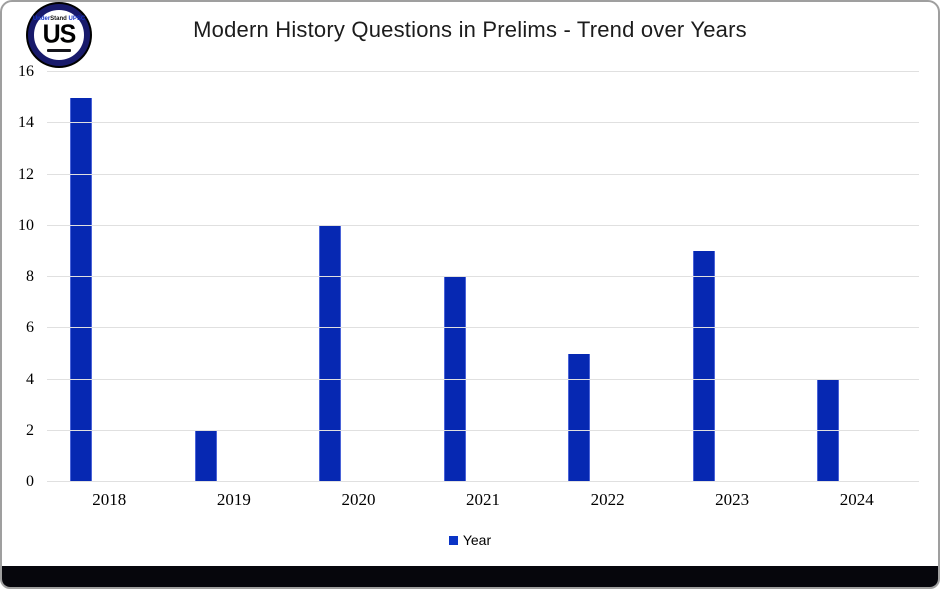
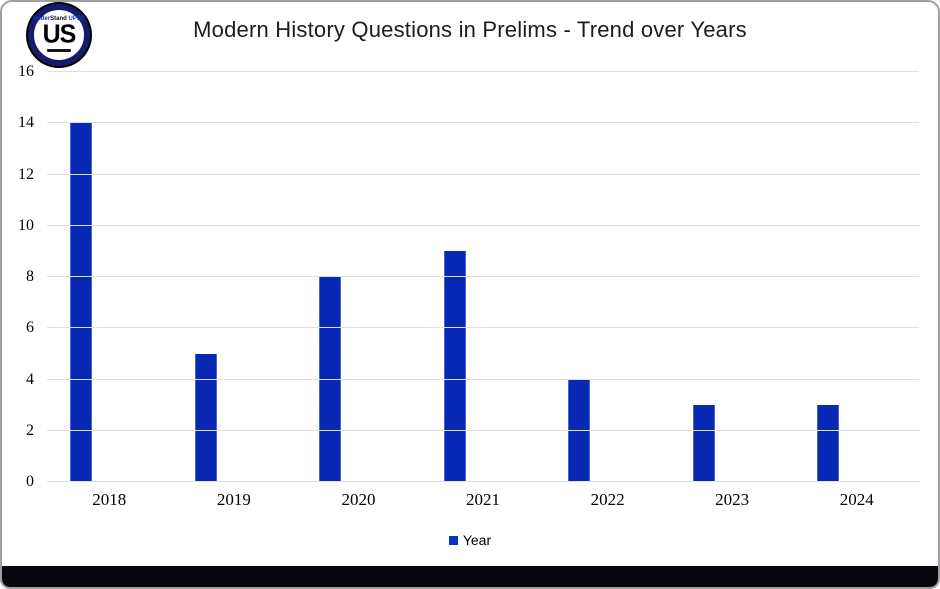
2018: 15 -> 14
2019: 2 -> 5
2020: 10 -> 8
2021: 8 -> 9
2022: 5 -> 4
2023: 9 -> 3
2024: 4 -> 3
